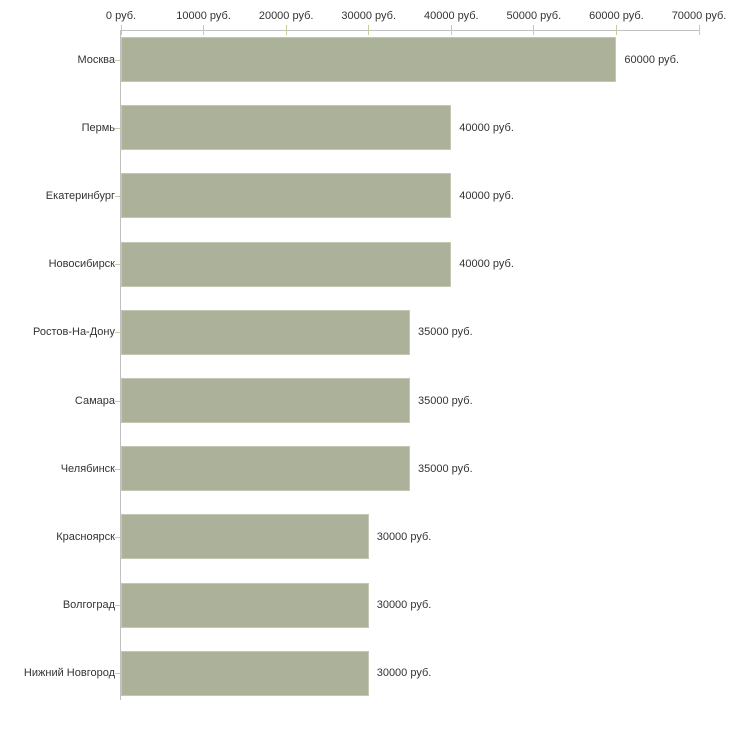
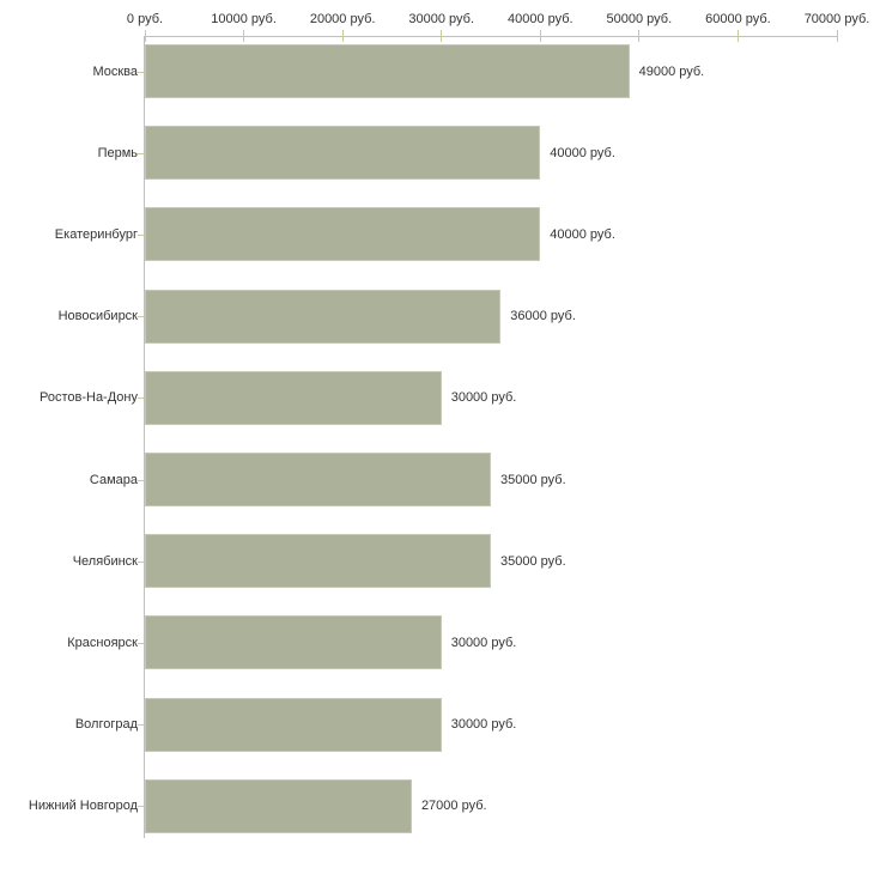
Москва: 60000 -> 49000
Новосибирск: 40000 -> 36000
Ростов-На-Дону: 35000 -> 30000
Нижний Новгород: 30000 -> 27000
